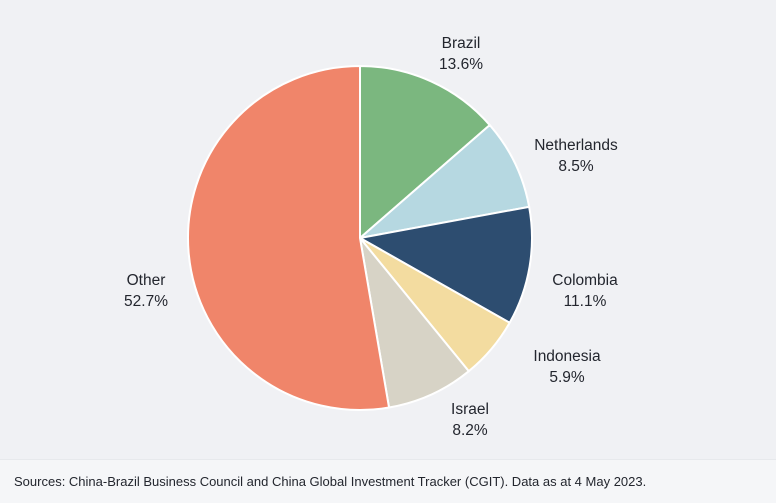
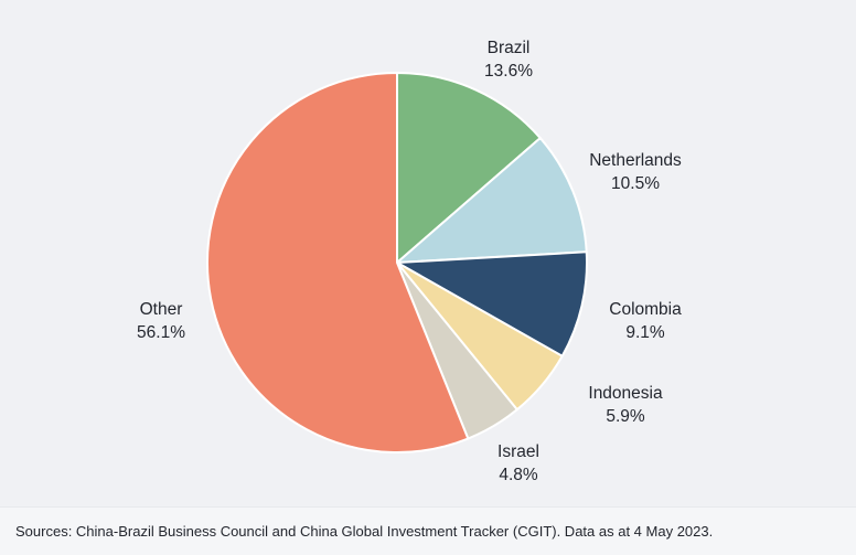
Netherlands: 8.5% -> 10.5%
Colombia: 11.1% -> 9.1%
Israel: 8.2% -> 4.8%
Other: 52.7% -> 56.1%
